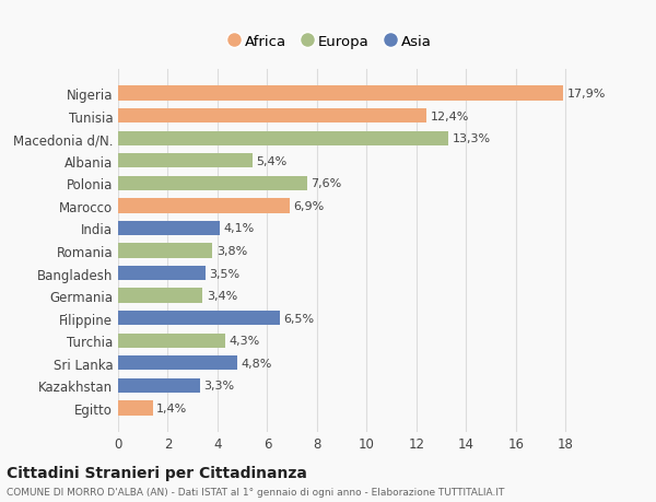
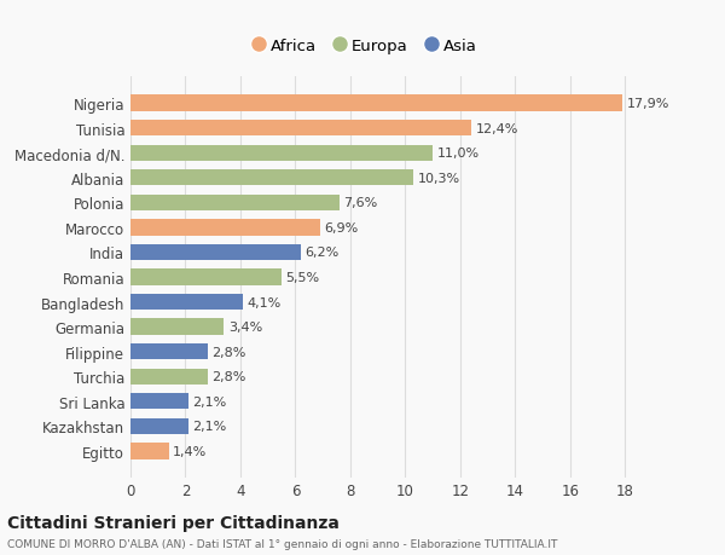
Macedonia d/N.: 13,3% -> 11,0%
Albania: 5,4% -> 10,3%
India: 4,1% -> 6,2%
Romania: 3,8% -> 5,5%
Bangladesh: 3,5% -> 4,1%
Filippine: 6,5% -> 2,8%
Turchia: 4,3% -> 2,8%
Sri Lanka: 4,8% -> 2,1%
Kazakhstan: 3,3% -> 2,1%
